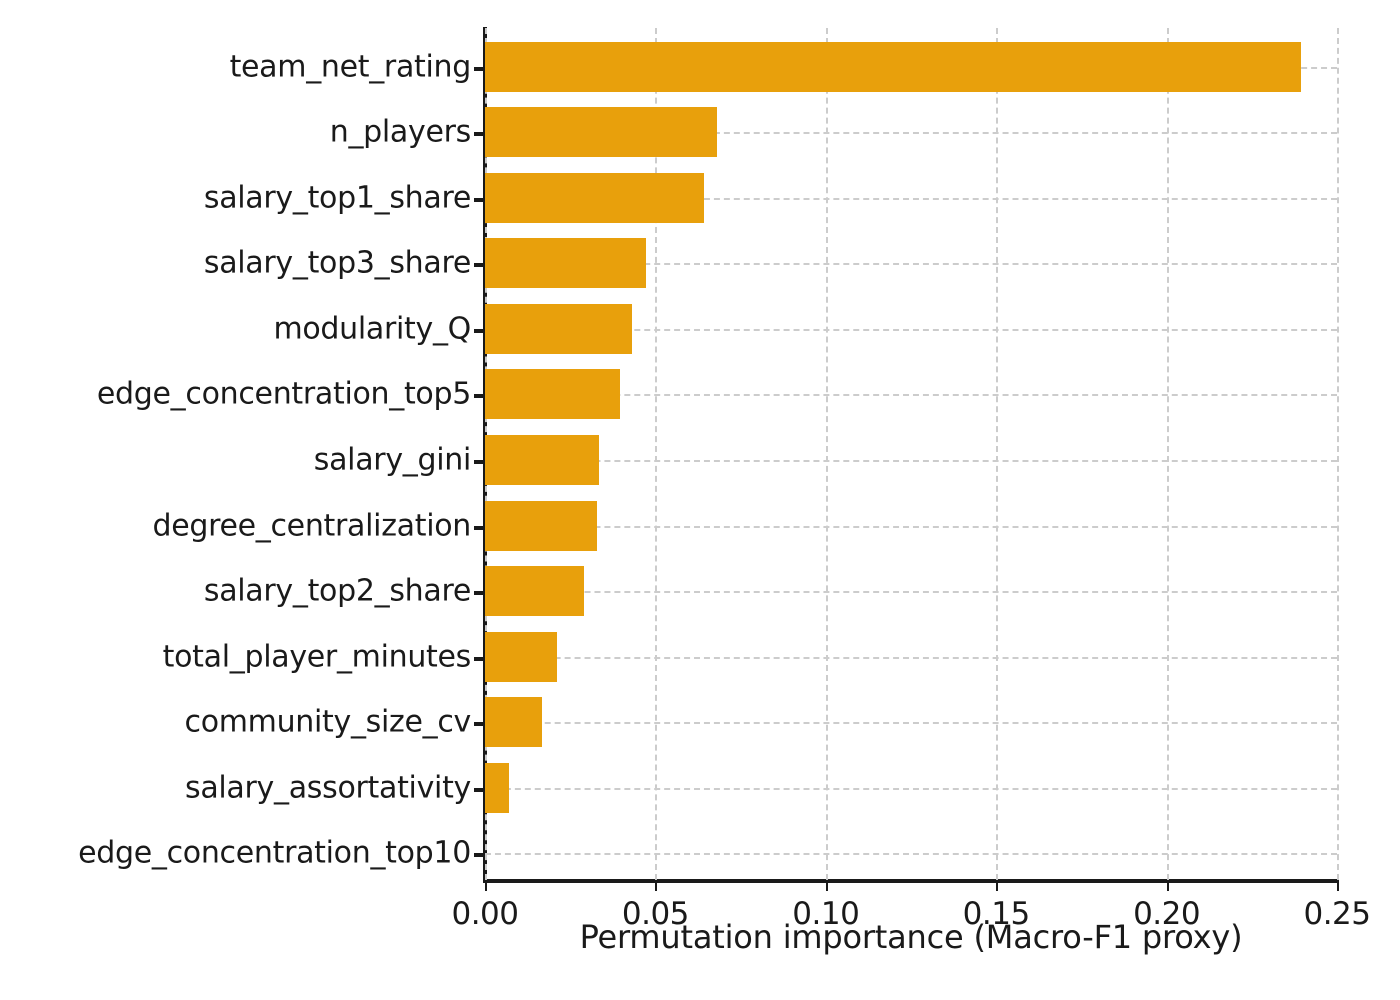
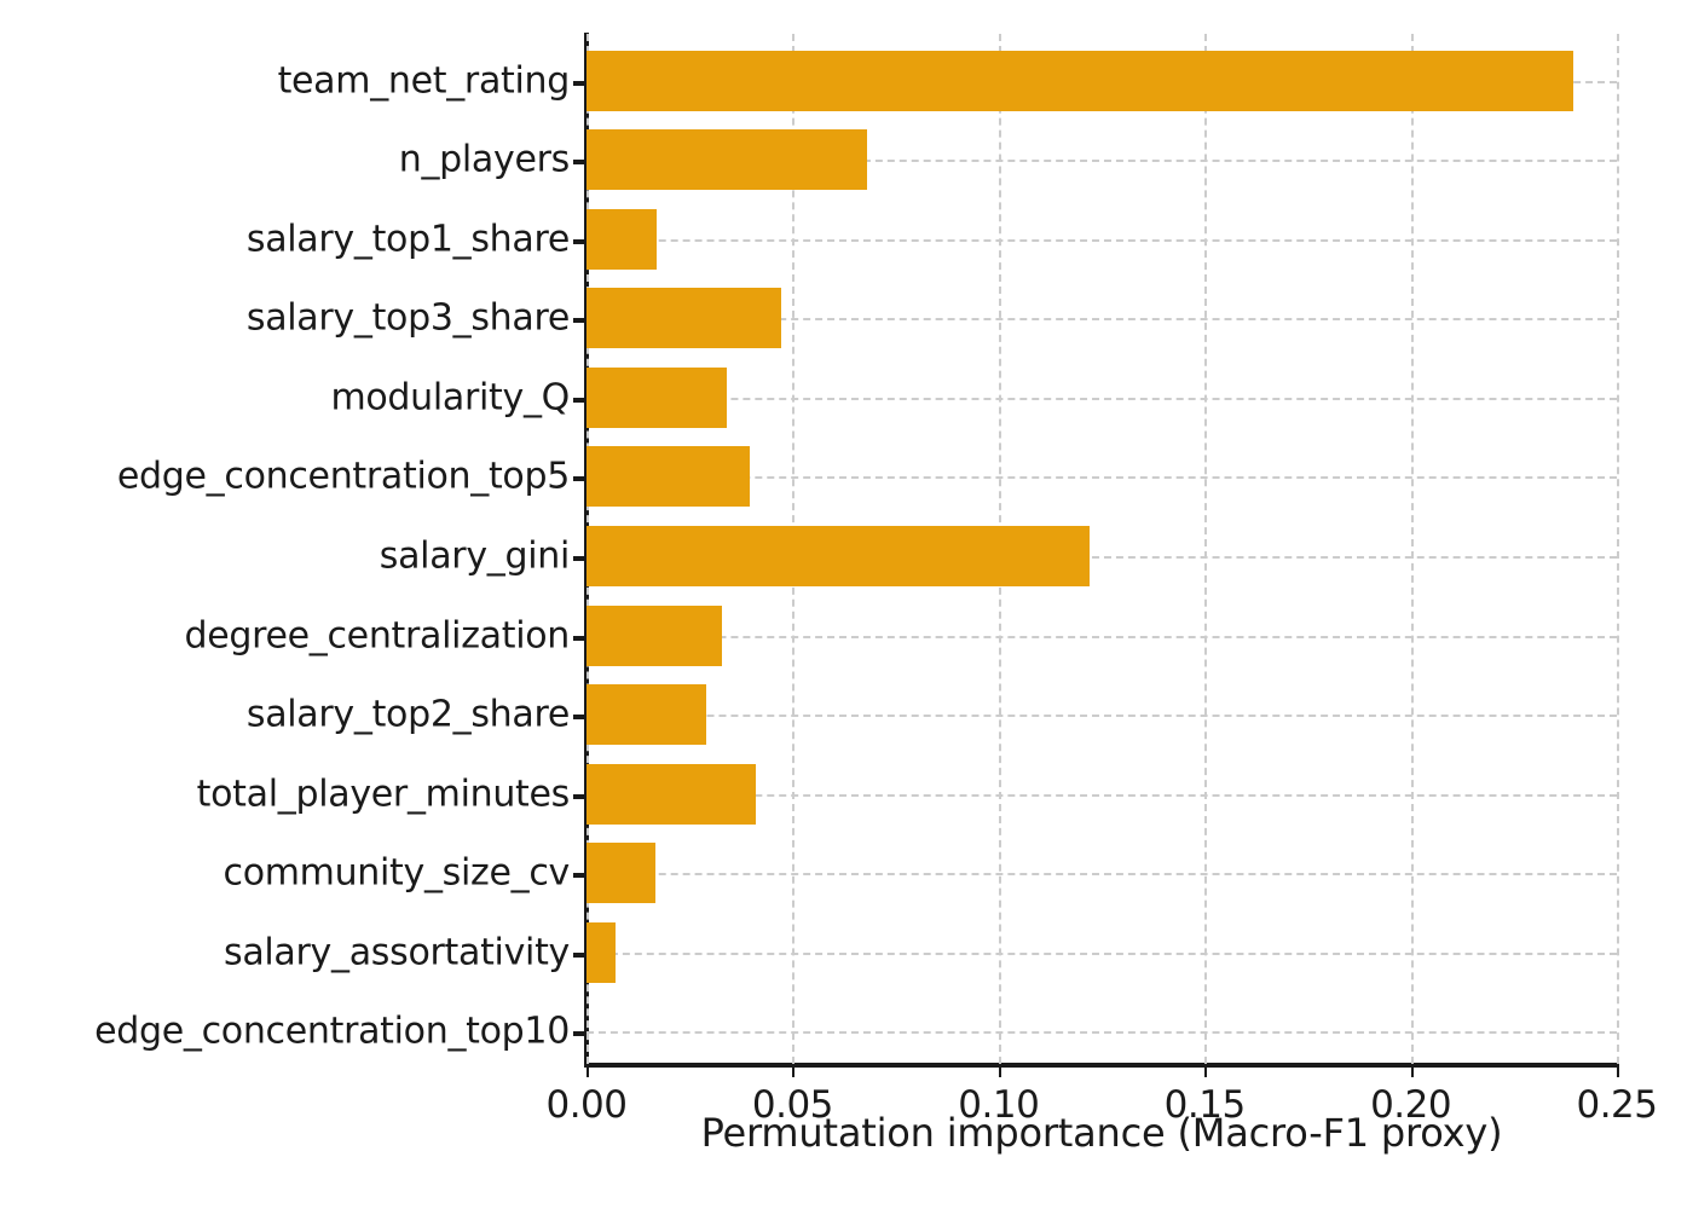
salary_top1_share: 0.064 -> 0.017
modularity_Q: 0.043 -> 0.034
salary_gini: 0.034 -> 0.122
total_player_minutes: 0.021 -> 0.041
